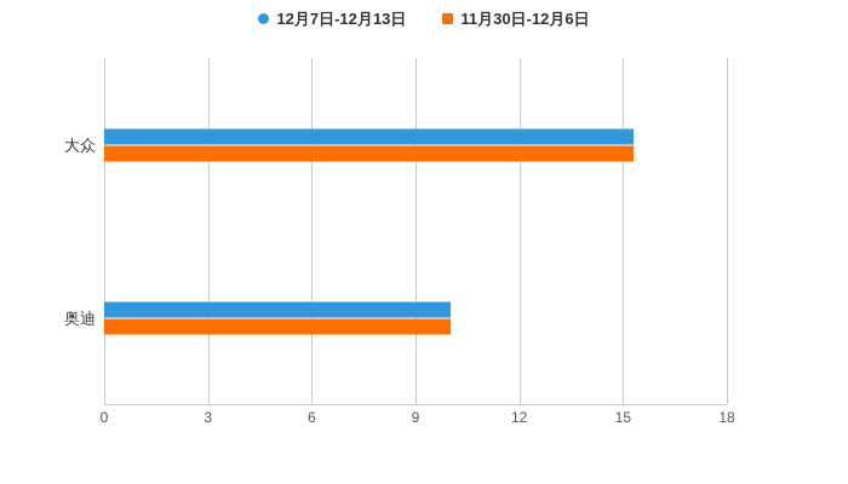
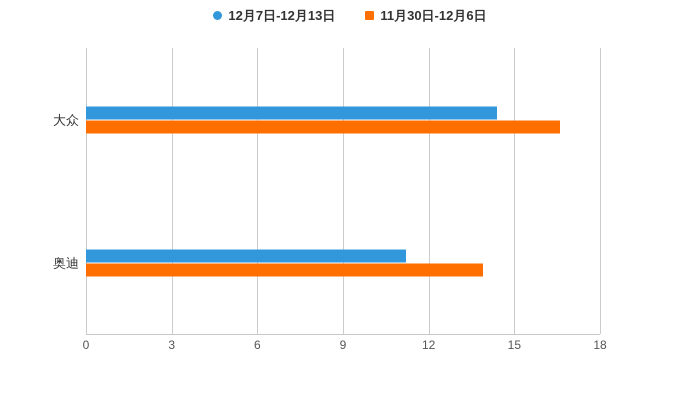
12月7日-12月13日/大众: 15.3 -> 14.4
11月30日-12月6日/大众: 15.3 -> 16.6
12月7日-12月13日/奥迪: 10.0 -> 11.2
11月30日-12月6日/奥迪: 10.0 -> 13.9
